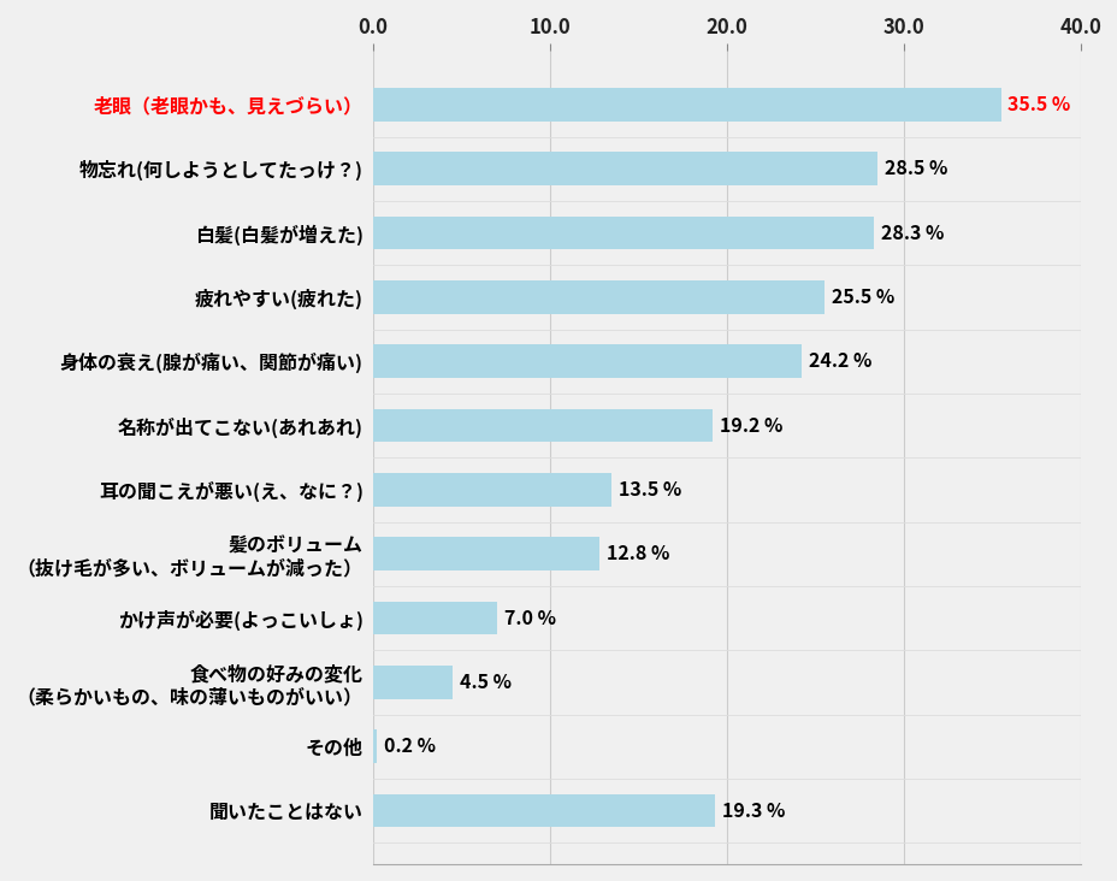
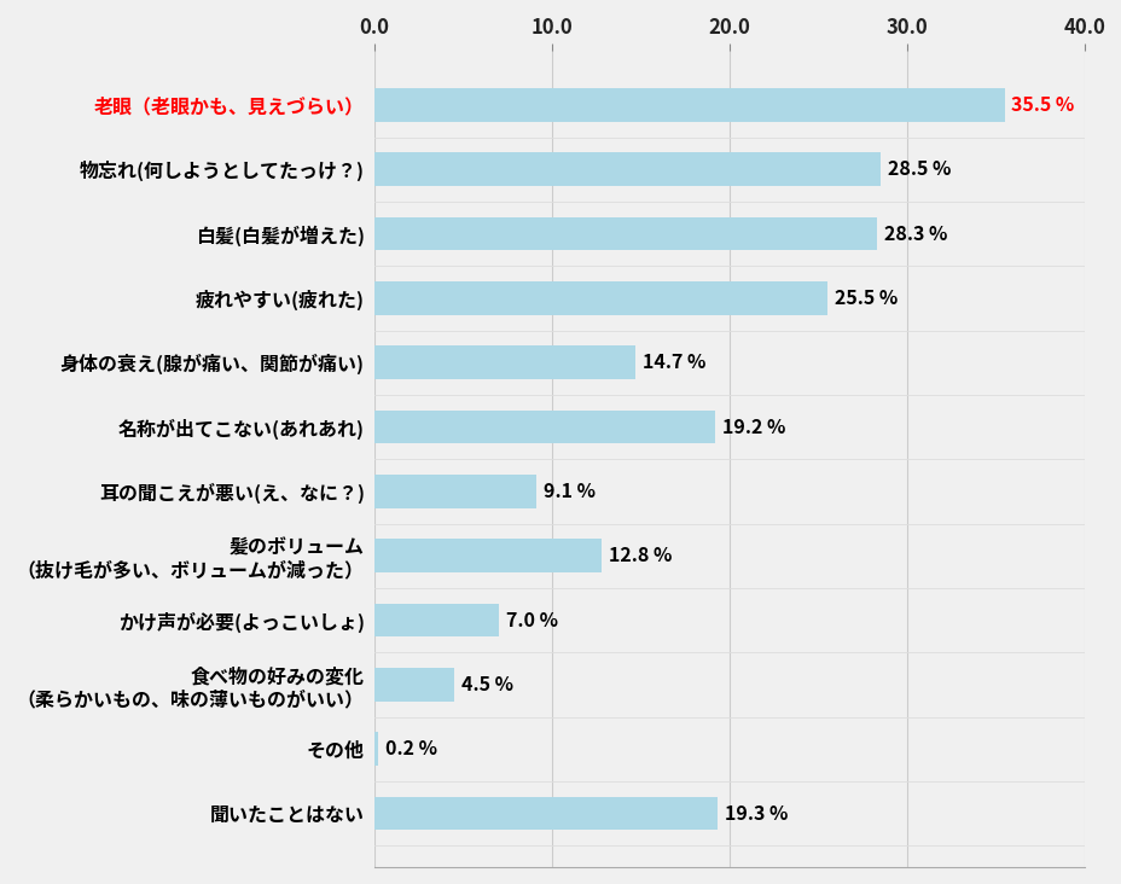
身体の衰え(腺が痛い、関節が痛い): 24.2 -> 14.7
耳の聞こえが悪い(え、なに？): 13.5 -> 9.1
